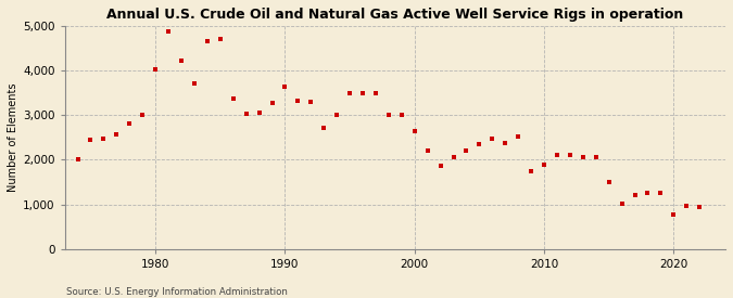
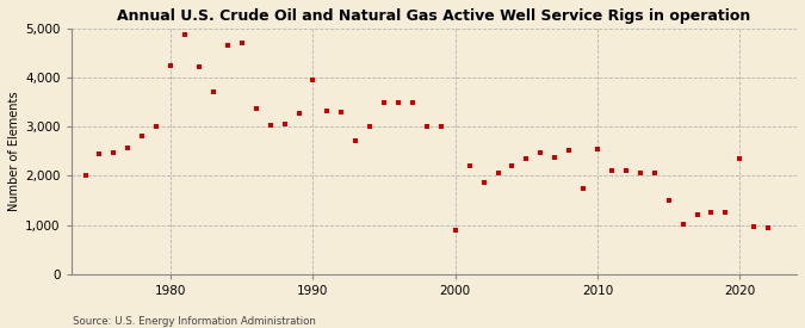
1980: 4,020 -> 4,250
1990: 3,640 -> 3,950
2000: 2,650 -> 900
2010: 1,890 -> 2,550
2020: 760 -> 2,350
